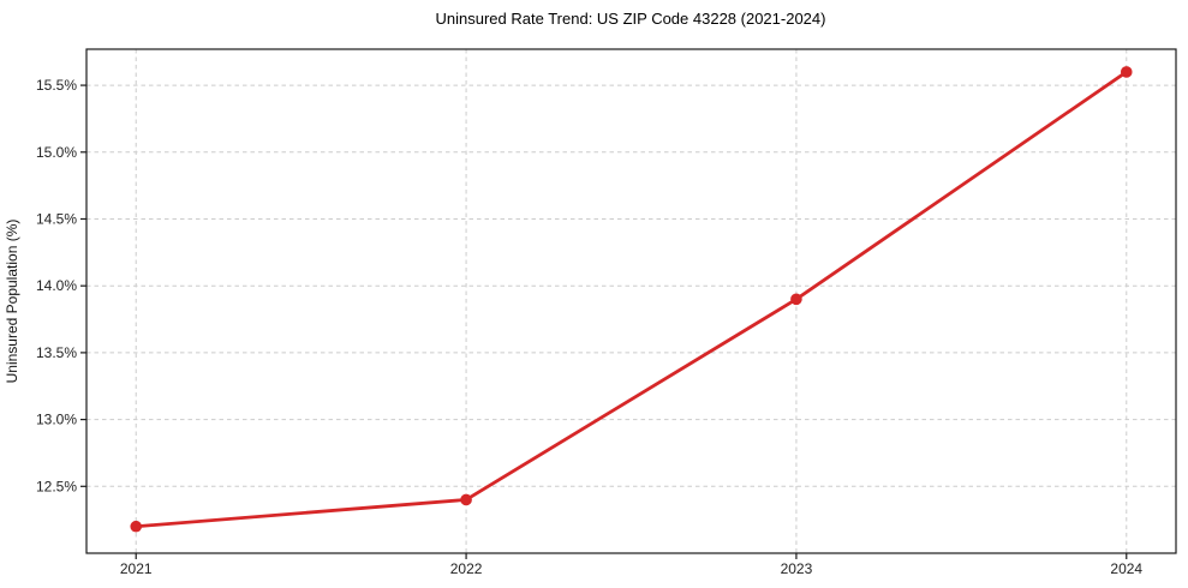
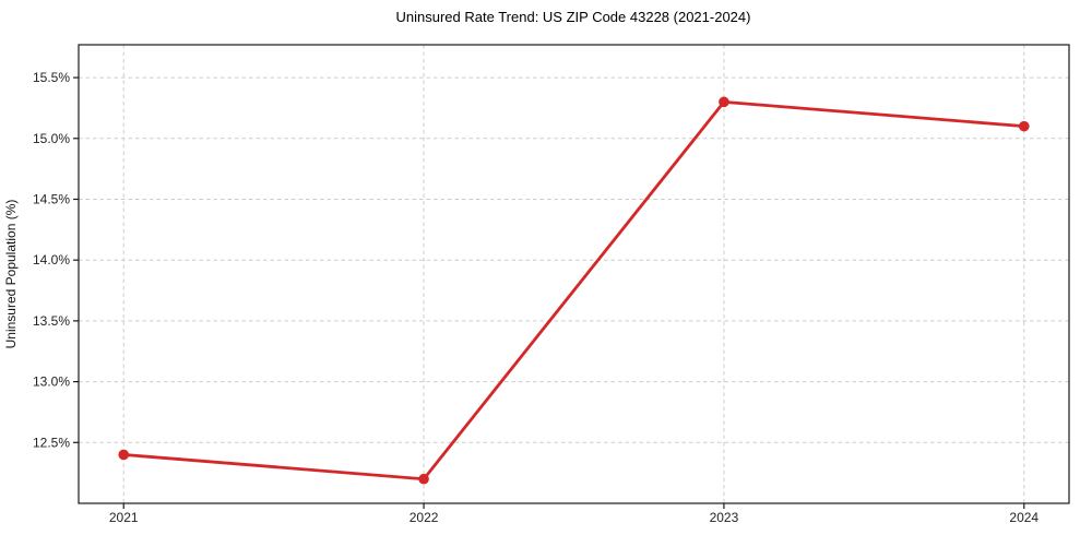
2021: 12.2% -> 12.4%
2022: 12.4% -> 12.2%
2023: 13.9% -> 15.3%
2024: 15.6% -> 15.1%
